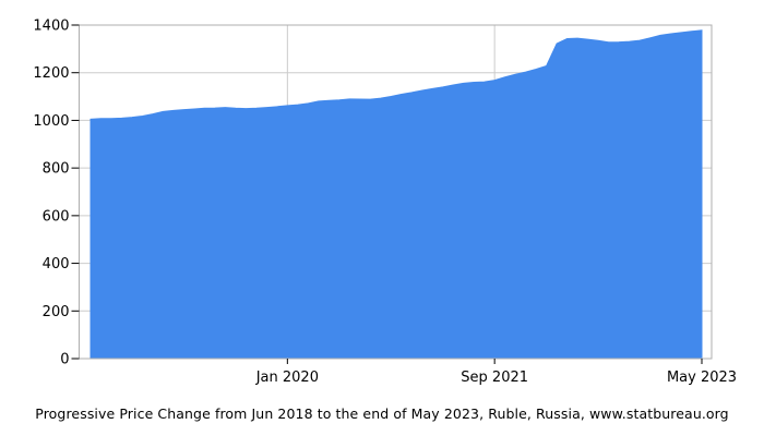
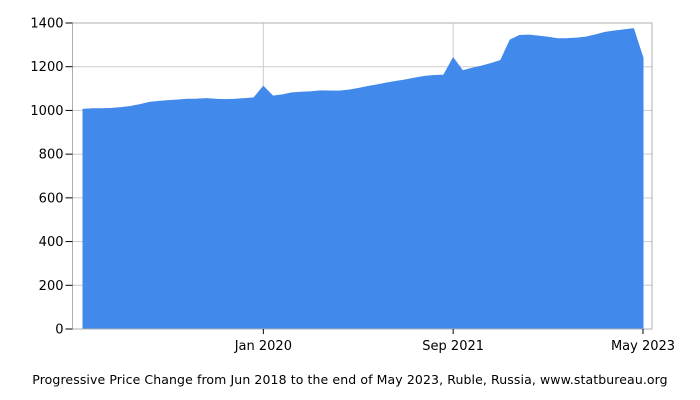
Jan 2020: 1060 -> 1110
Sep 2021: 1170 -> 1240
May 2023: 1380 -> 1240
